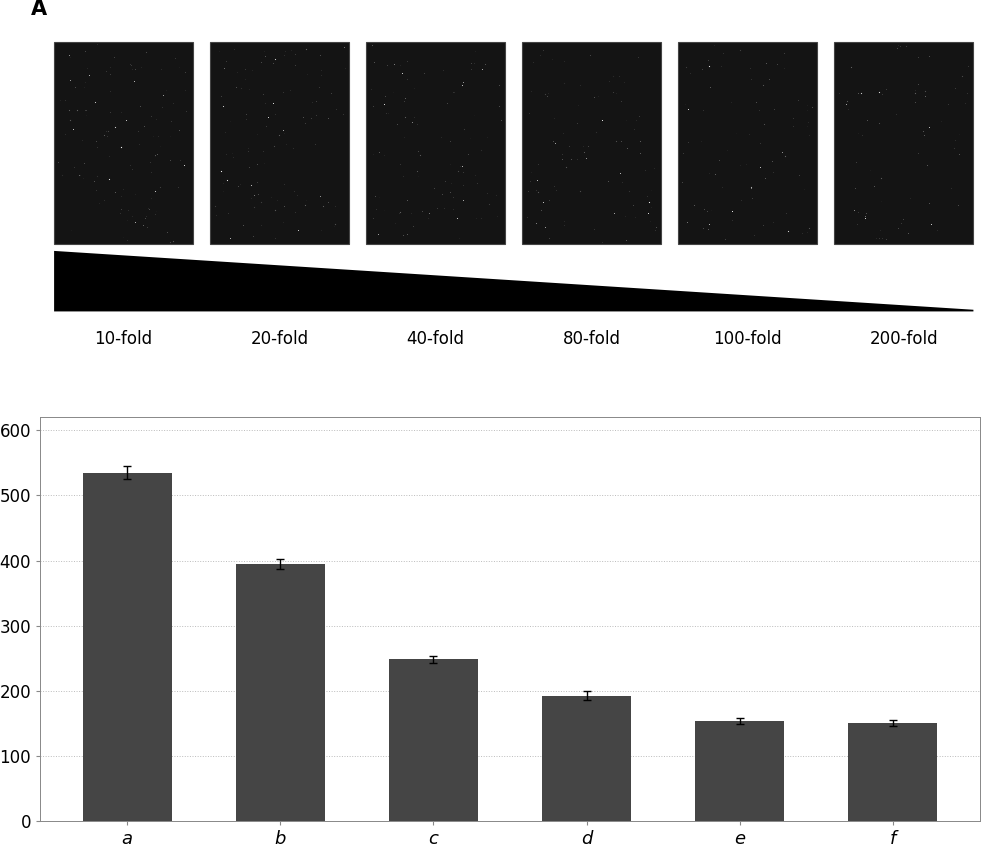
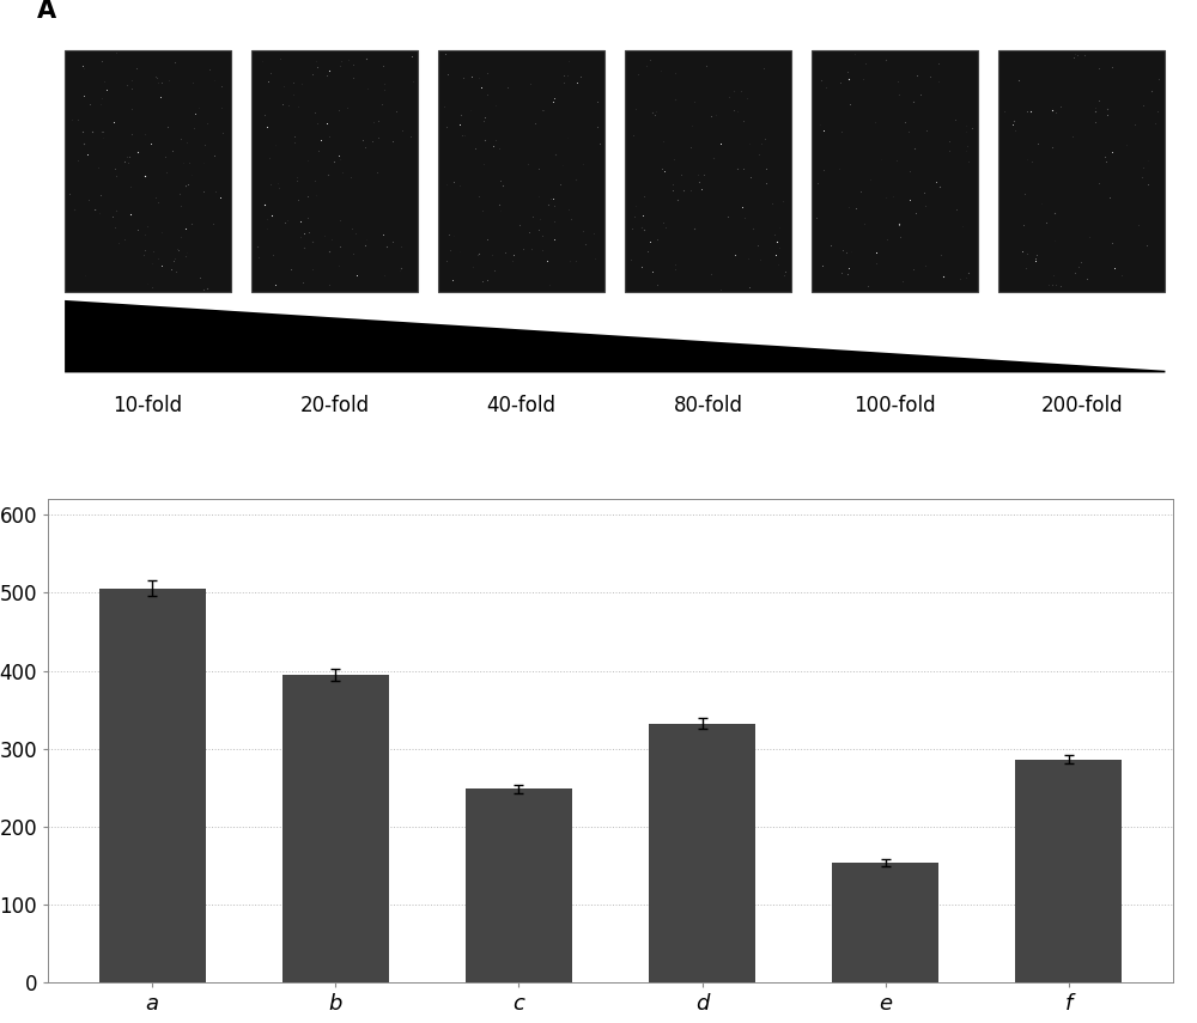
a: 535 -> 506
d: 192 -> 332
f: 150 -> 286
